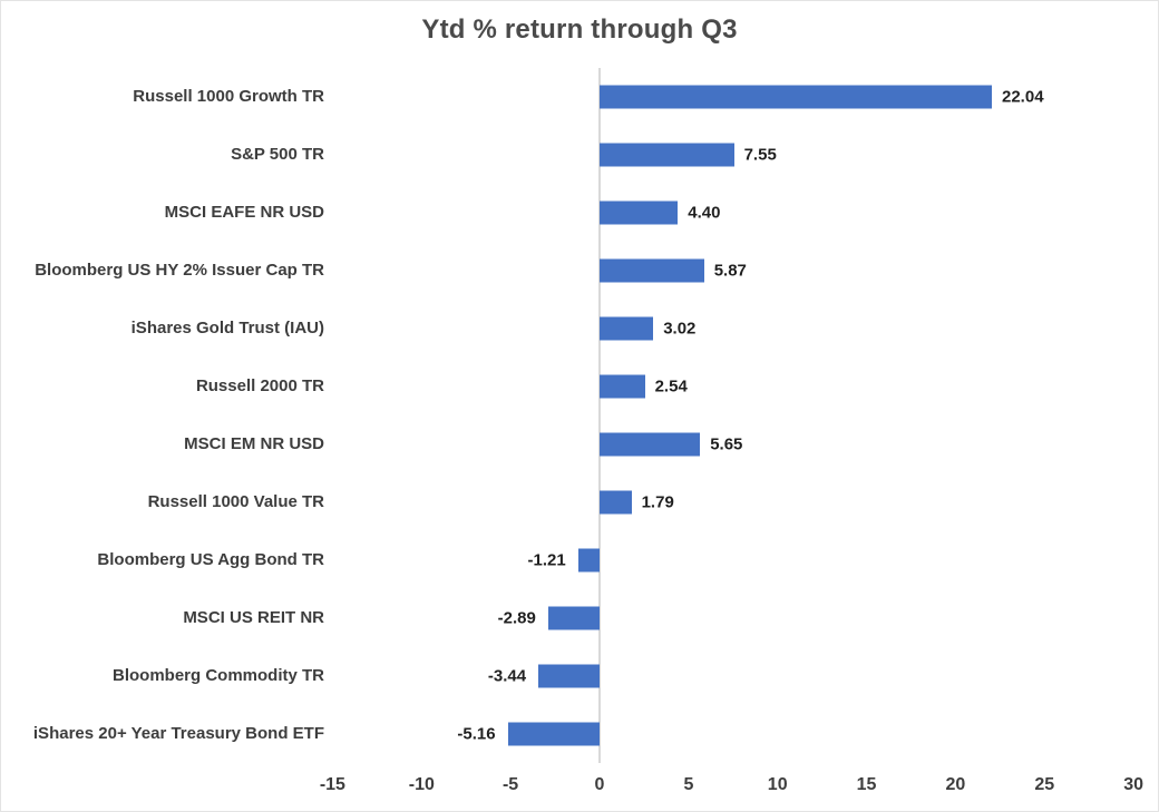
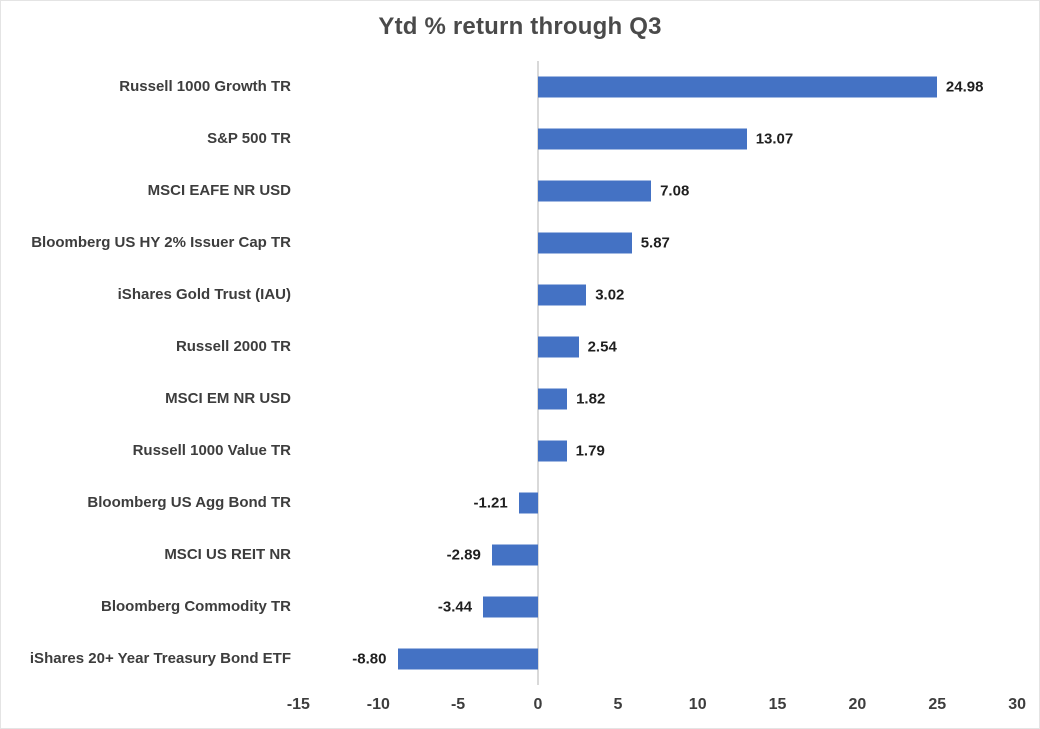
Russell 1000 Growth TR: 22.04 -> 24.98
S&P 500 TR: 7.55 -> 13.07
MSCI EAFE NR USD: 4.40 -> 7.08
MSCI EM NR USD: 5.65 -> 1.82
iShares 20+ Year Treasury Bond ETF: -5.16 -> -8.80
